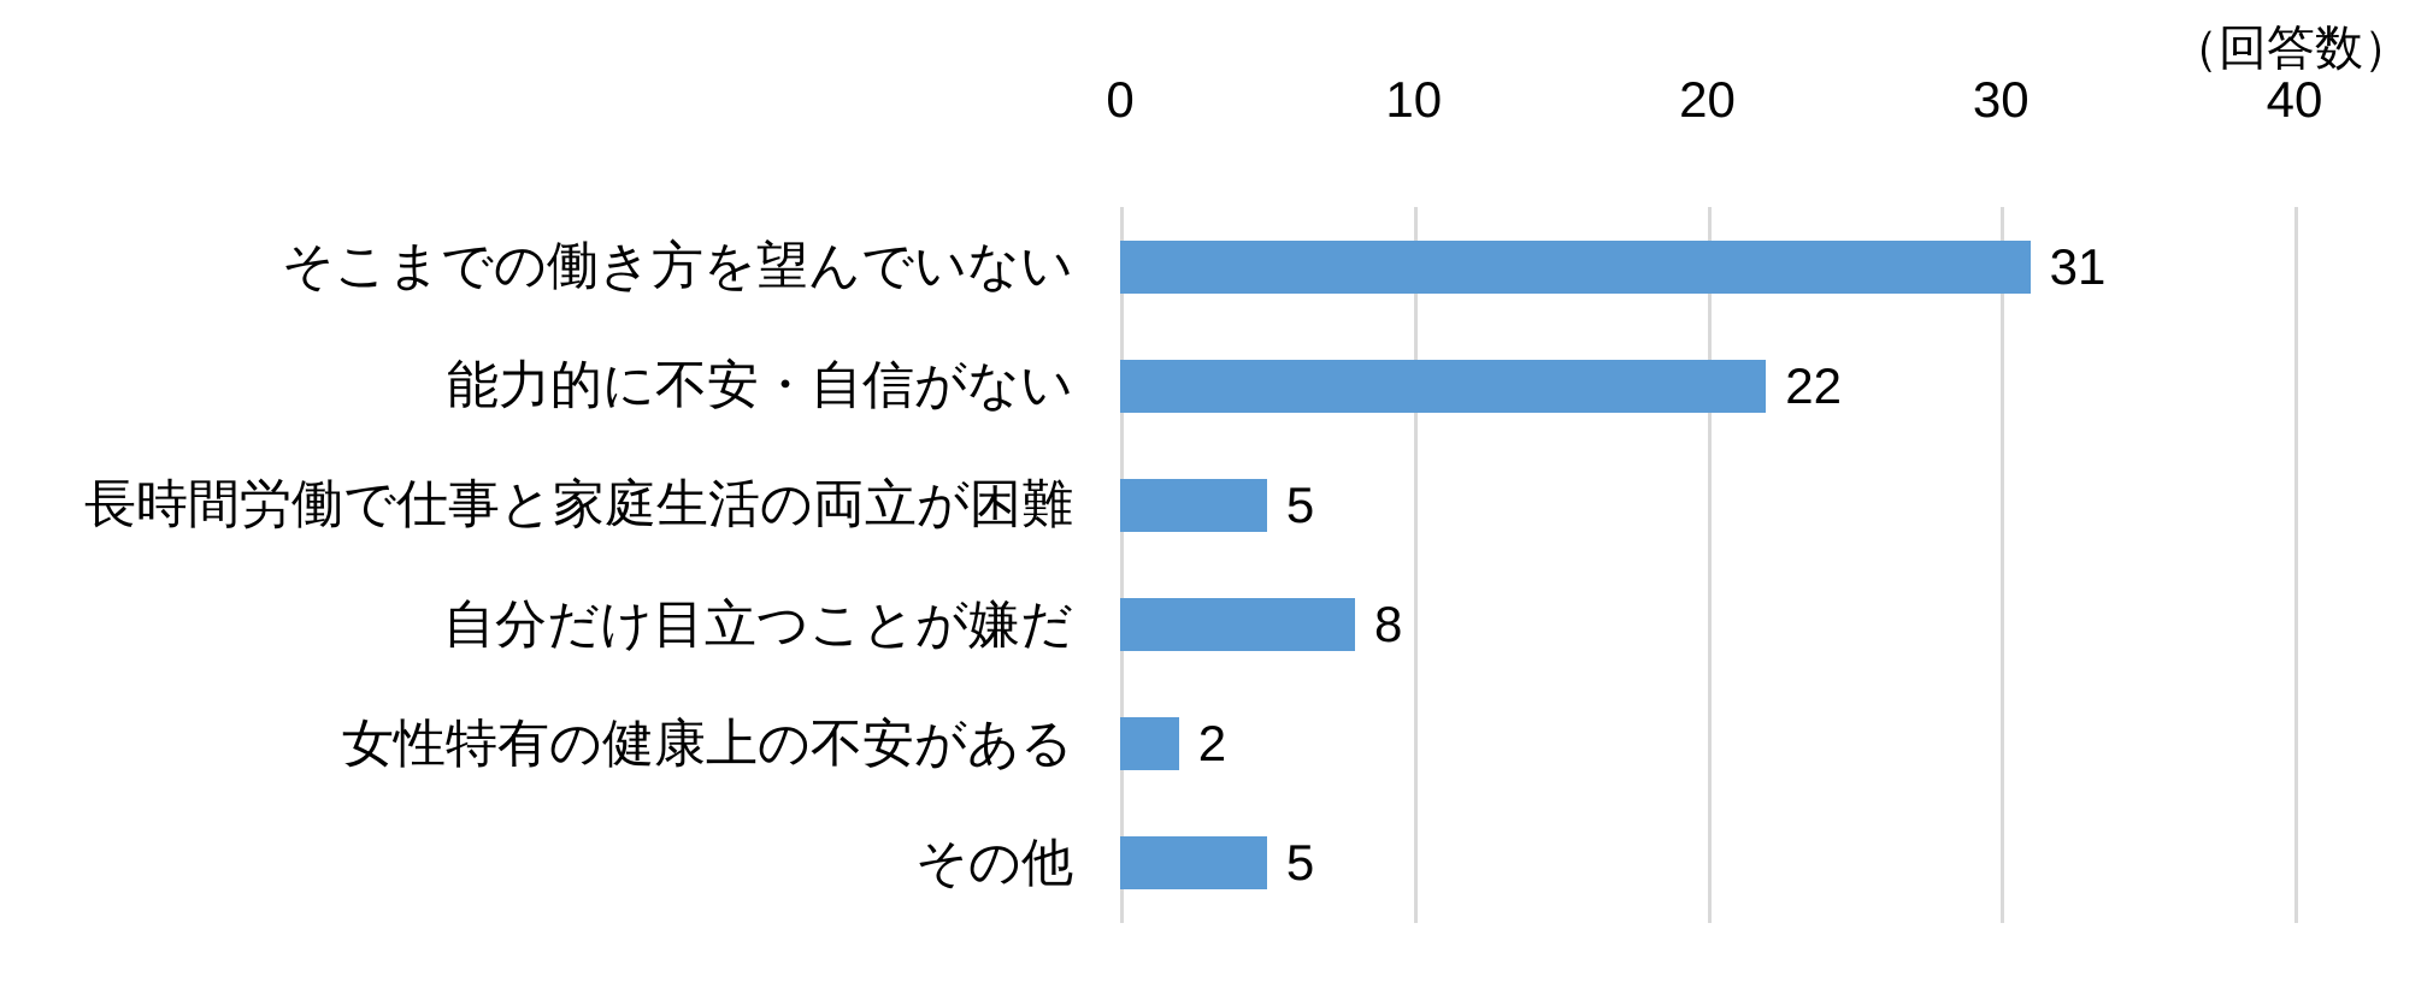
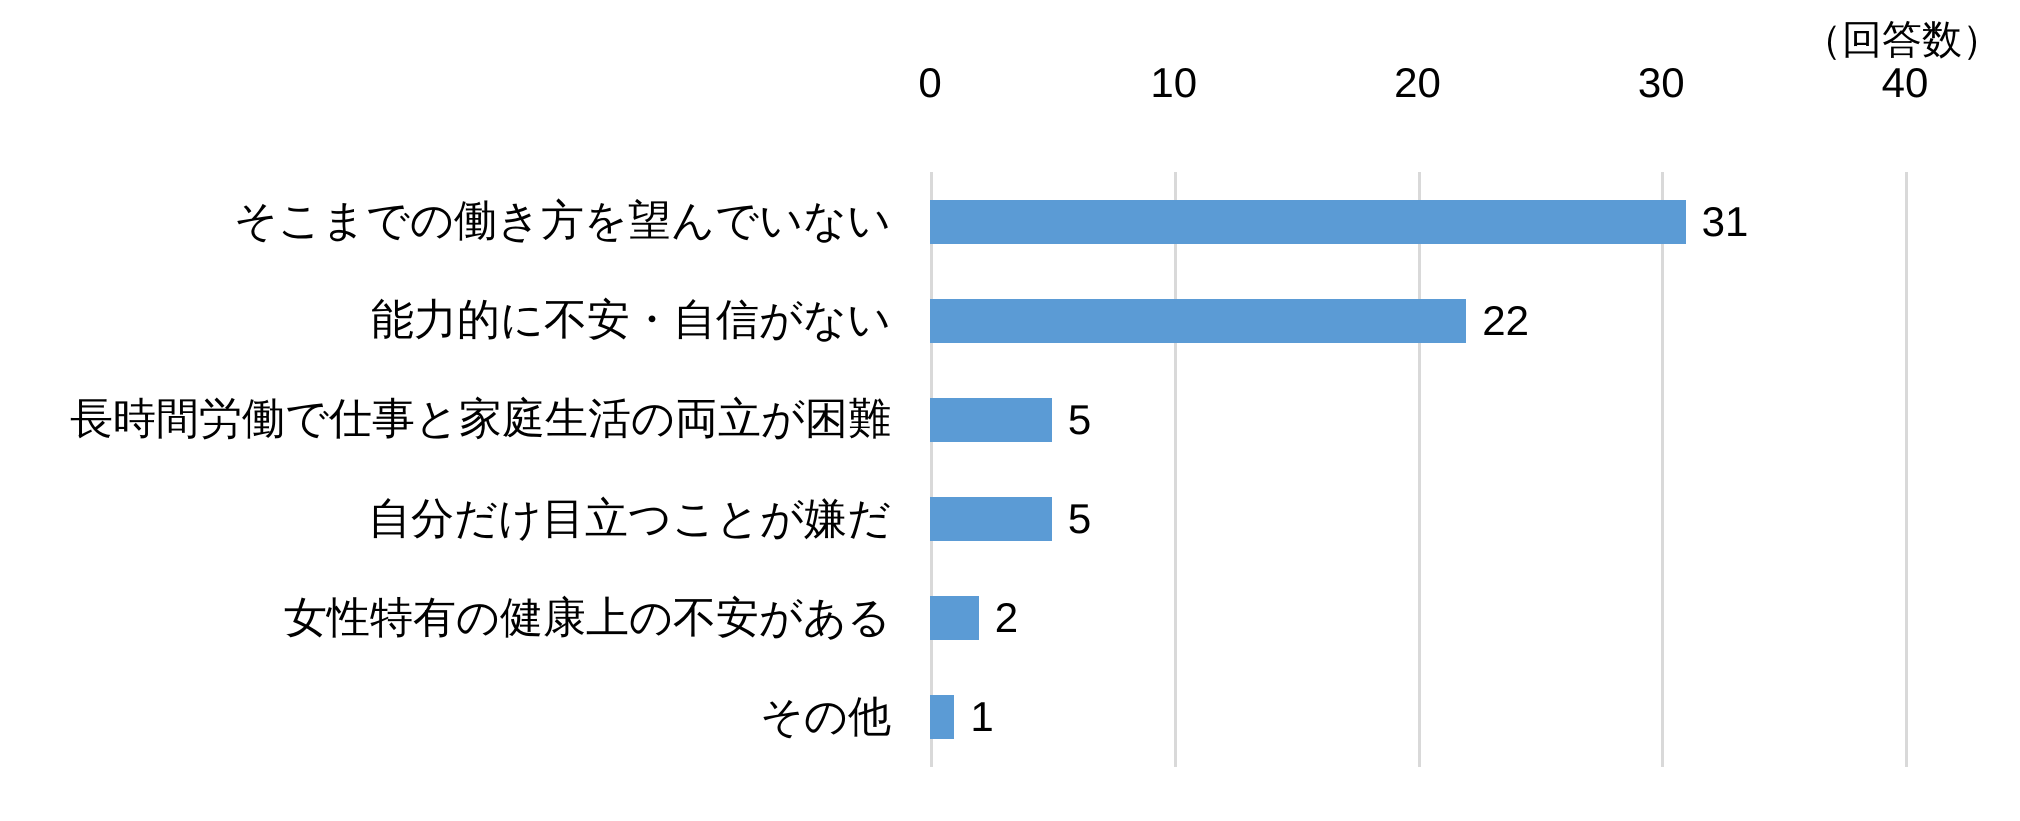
自分だけ目立つことが嫌だ: 8 -> 5
その他: 5 -> 1
